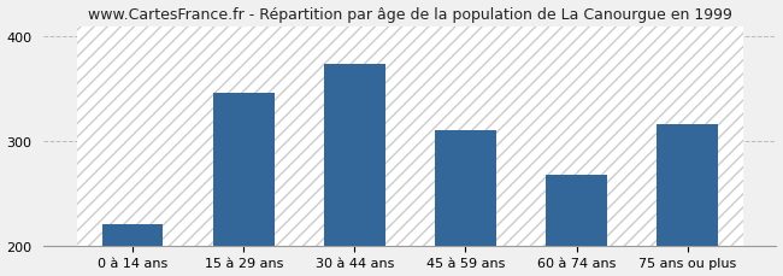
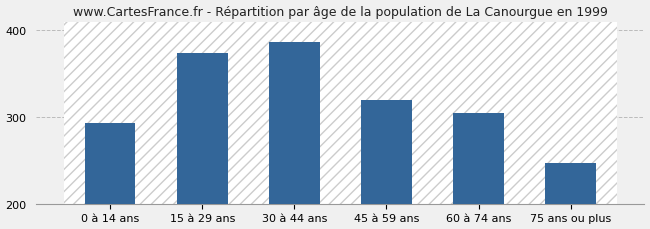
0 à 14 ans: 220 -> 293
15 à 29 ans: 346 -> 374
30 à 44 ans: 374 -> 386
45 à 59 ans: 310 -> 319
60 à 74 ans: 268 -> 304
75 ans ou plus: 316 -> 247
